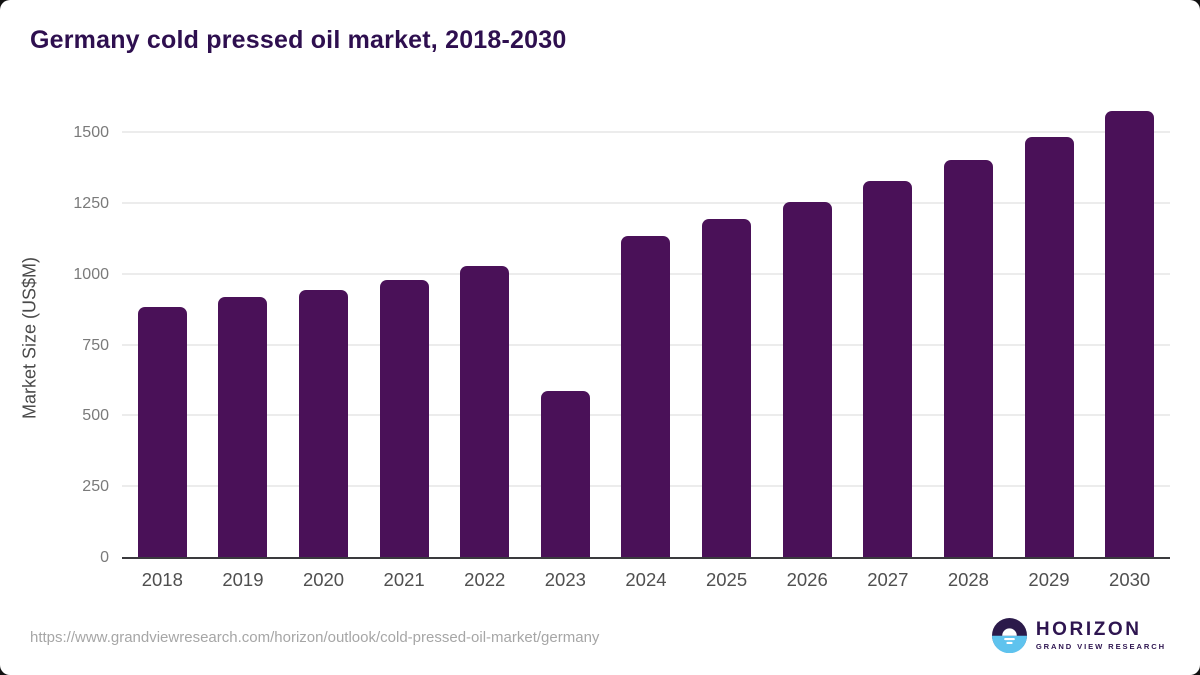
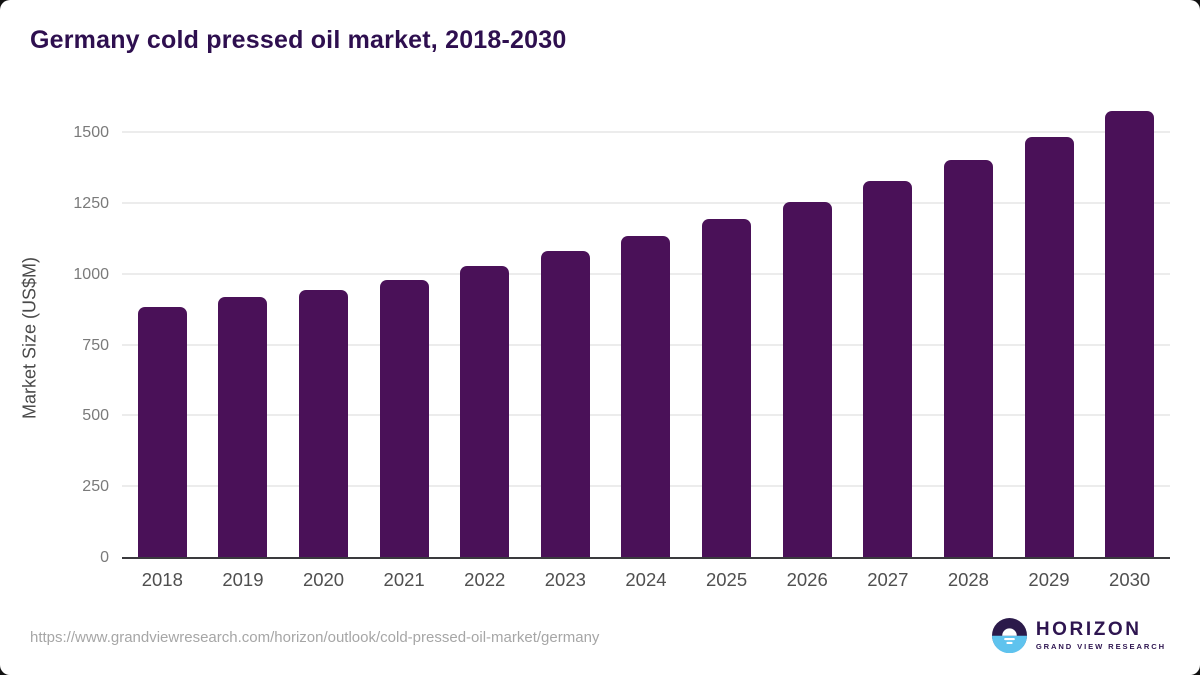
2023: 590 -> 1080
